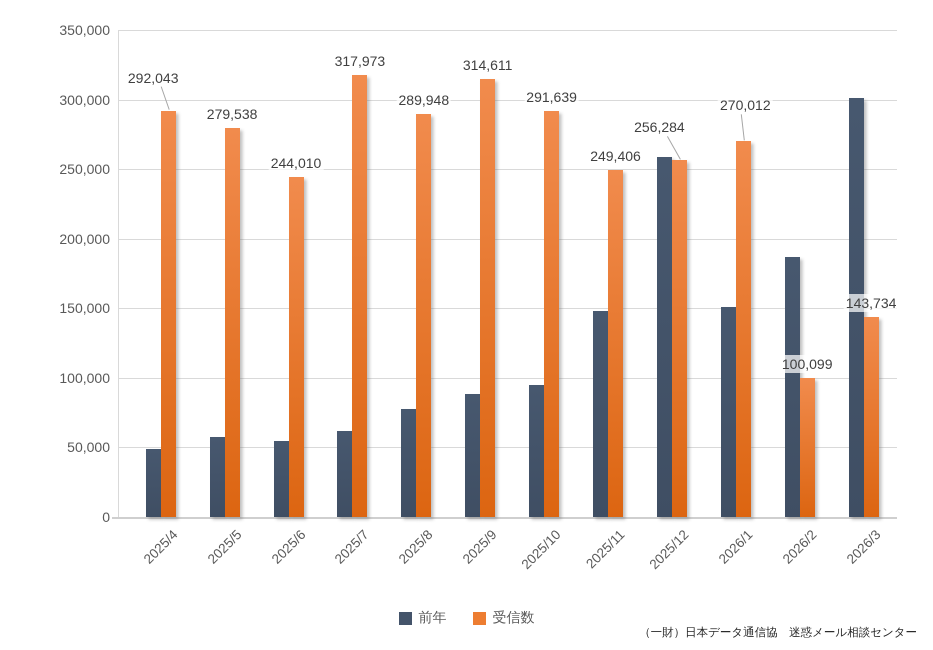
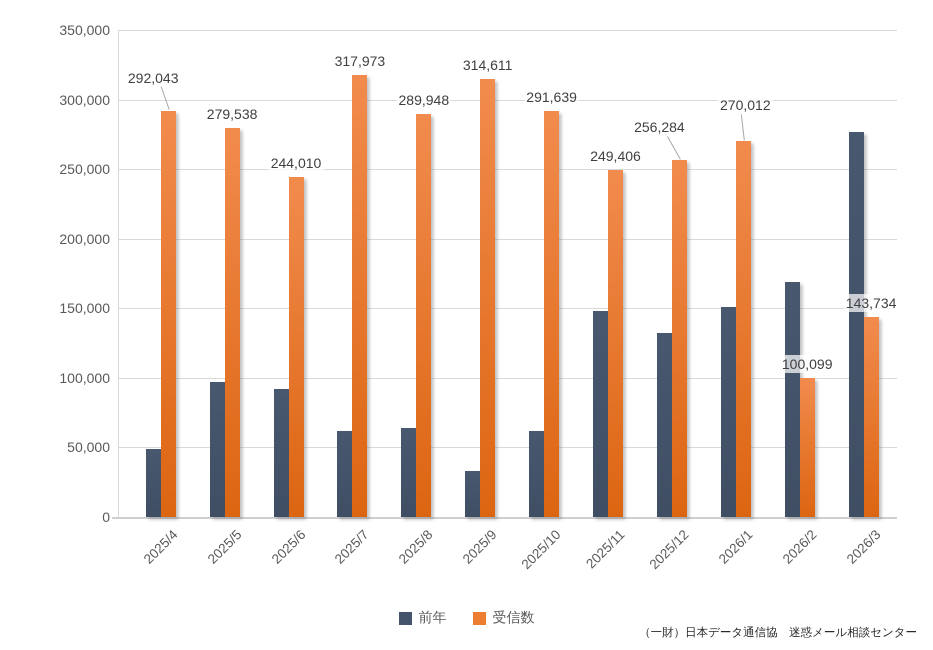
前年/2025/5: 58000 -> 97000
前年/2025/6: 54000 -> 92000
前年/2025/8: 78000 -> 64000
前年/2025/9: 88000 -> 33000
前年/2025/10: 95000 -> 62000
前年/2025/12: 258000 -> 132000
前年/2026/2: 187000 -> 169000
前年/2026/3: 301000 -> 277000
